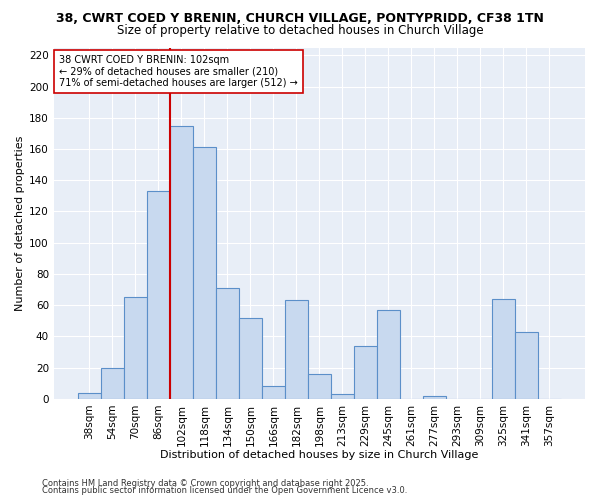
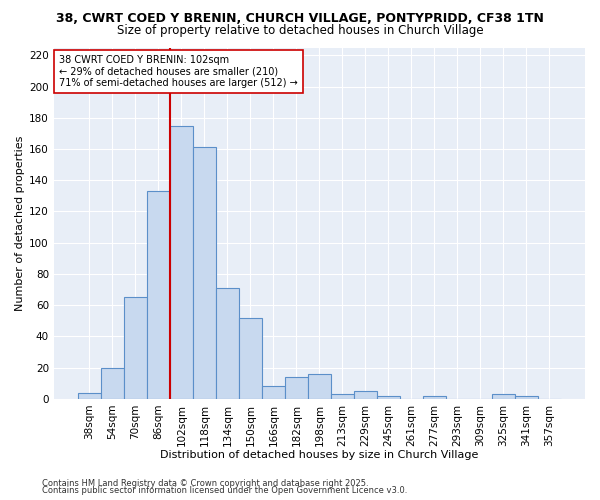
182sqm: 63 -> 14
229sqm: 34 -> 5
245sqm: 57 -> 2
325sqm: 64 -> 3
341sqm: 43 -> 2
